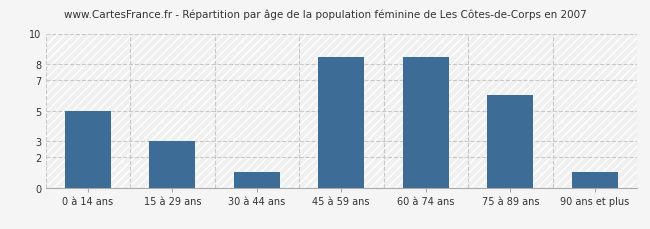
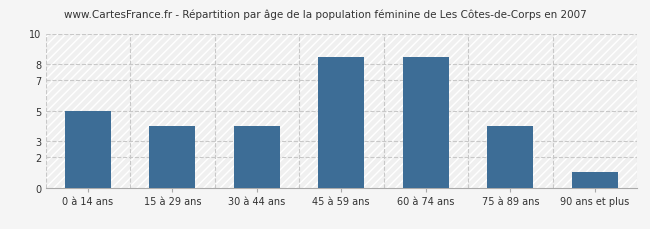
15 à 29 ans: 3.0 -> 4.0
30 à 44 ans: 1.0 -> 4.0
75 à 89 ans: 6.0 -> 4.0
